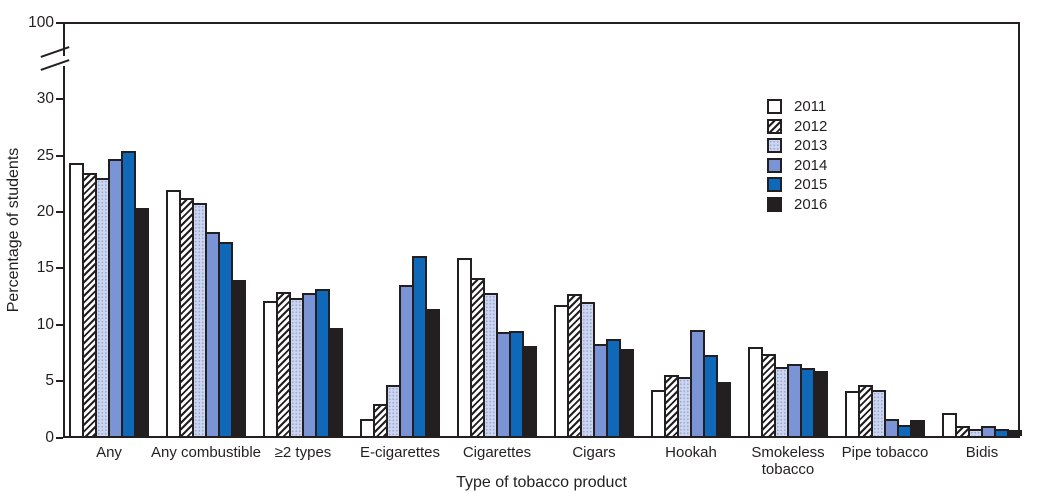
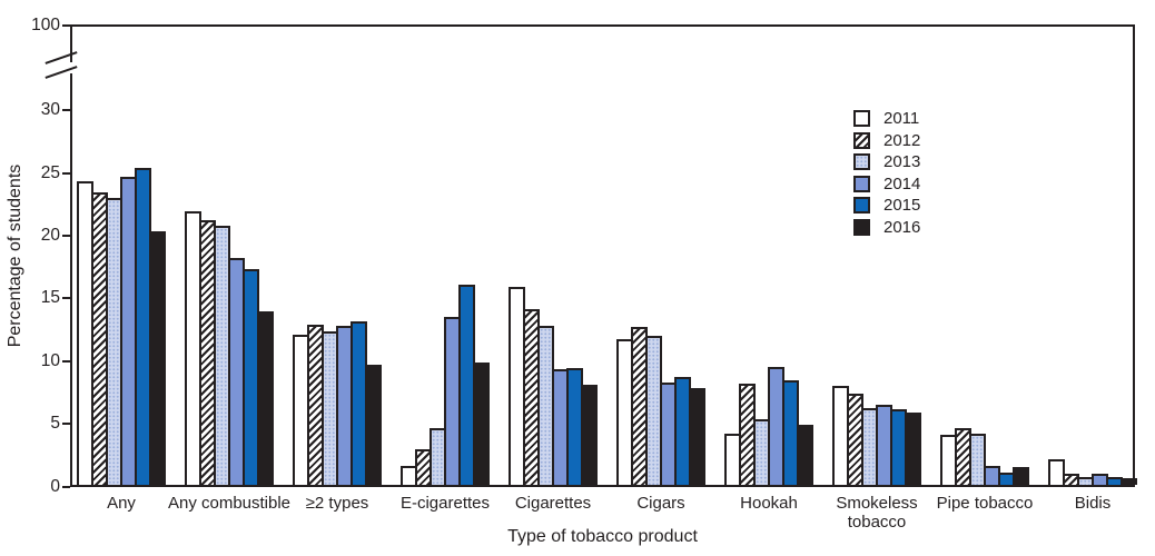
2016/E-cigarettes: 11.3 -> 9.8
2012/Hookah: 5.4 -> 8.1
2015/Hookah: 7.2 -> 8.3
